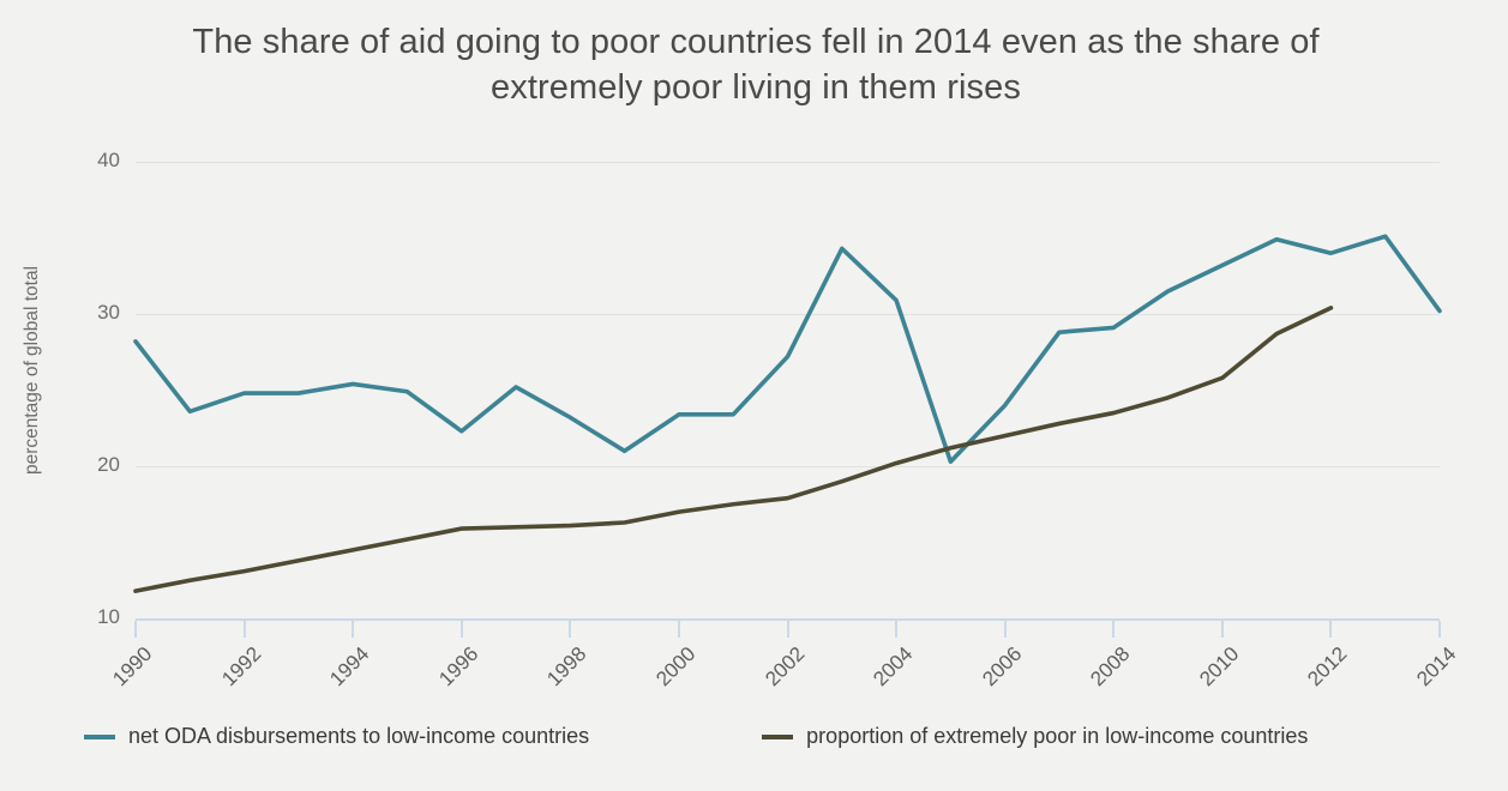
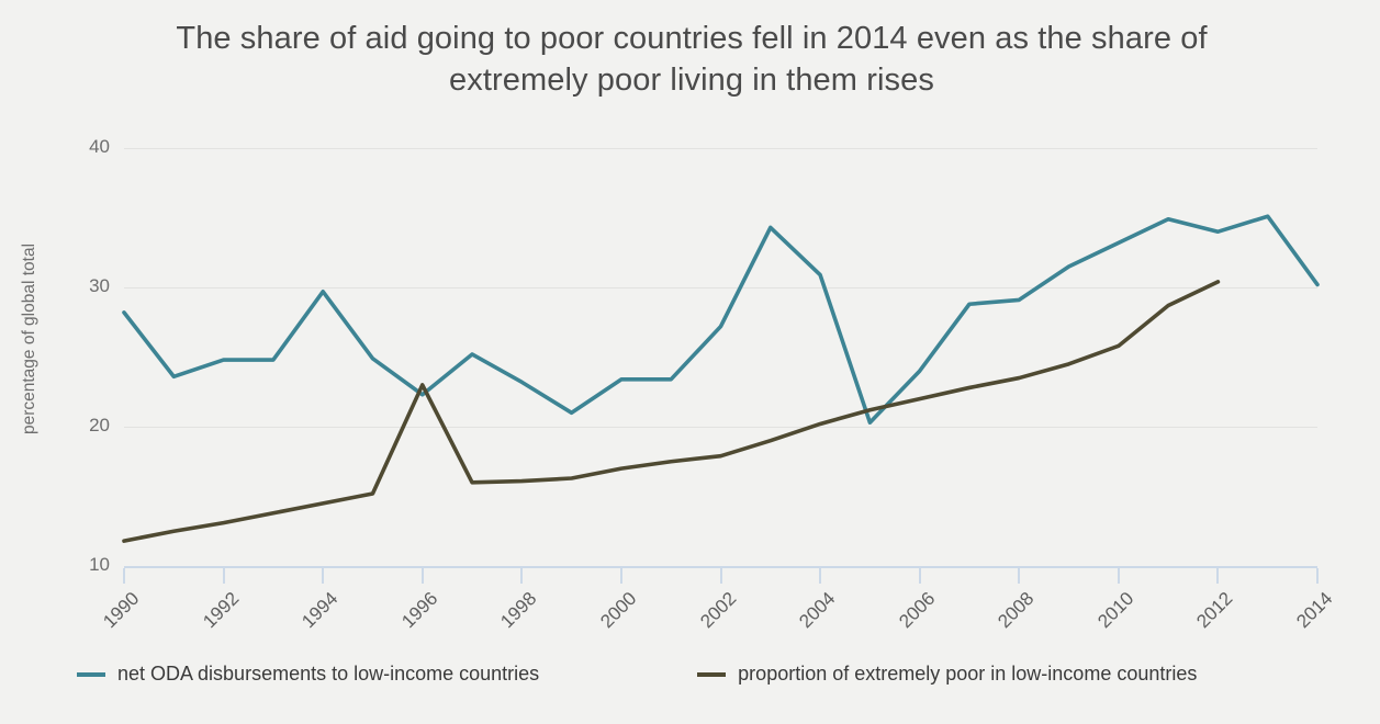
net ODA disbursements to low-income countries/1994: 25.4 -> 29.7
proportion of extremely poor in low-income countries/1996: 15.9 -> 23.0
